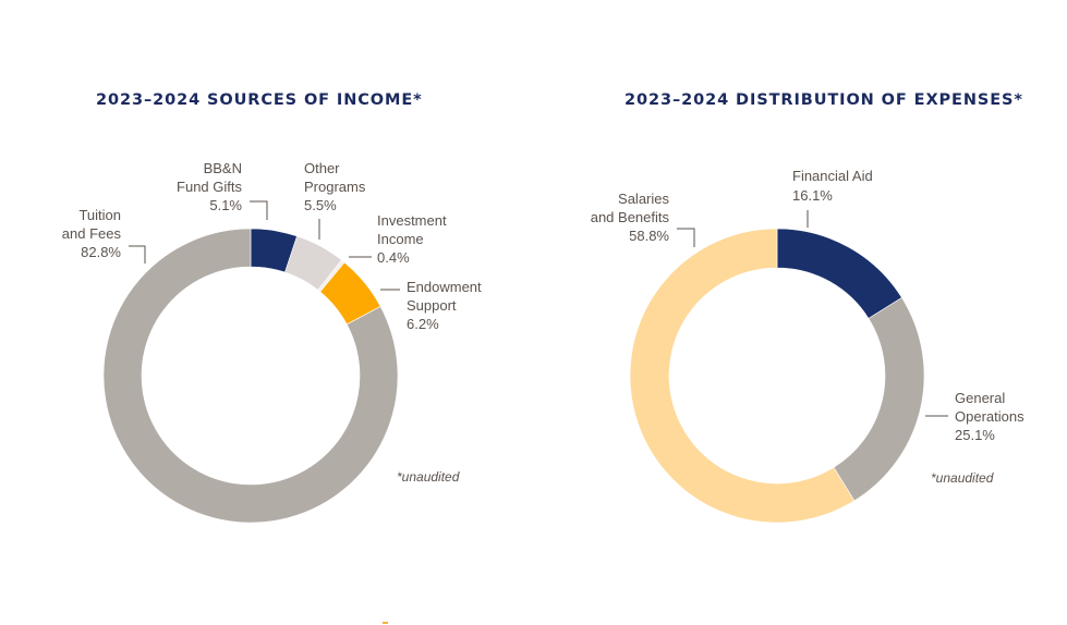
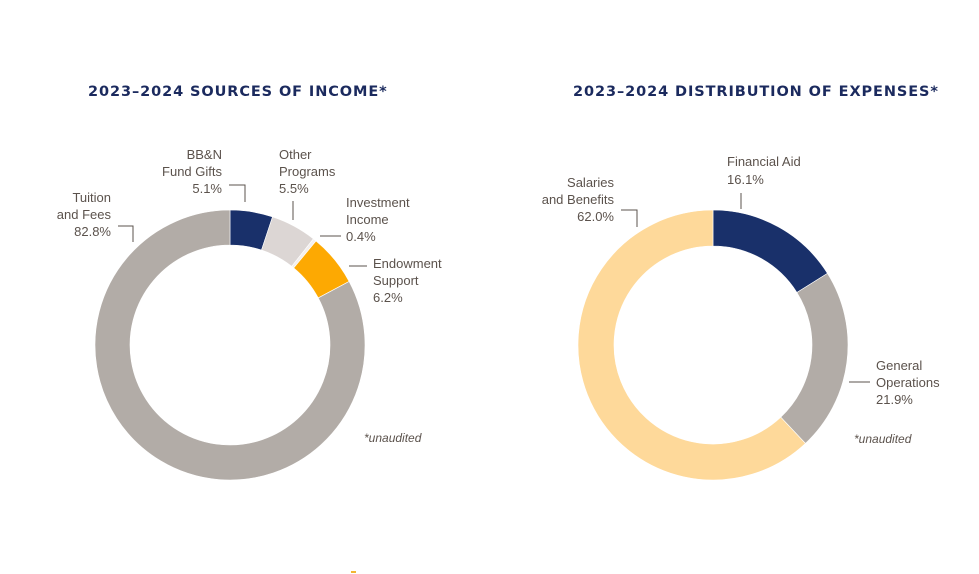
2023–2024 DISTRIBUTION OF EXPENSES*/General Operations: 25.1% -> 21.9%
2023–2024 DISTRIBUTION OF EXPENSES*/Salaries and Benefits: 58.8% -> 62.0%
